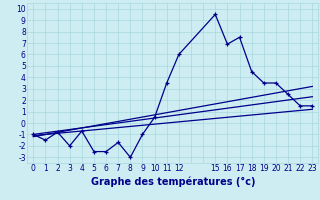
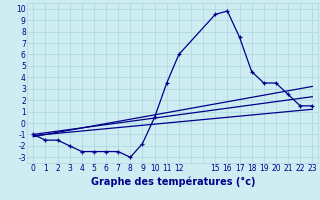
2: -0.8 -> -1.5
4: -0.7 -> -2.5
7: -1.7 -> -2.5
9: -1.0 -> -1.8
16: 6.9 -> 9.8
